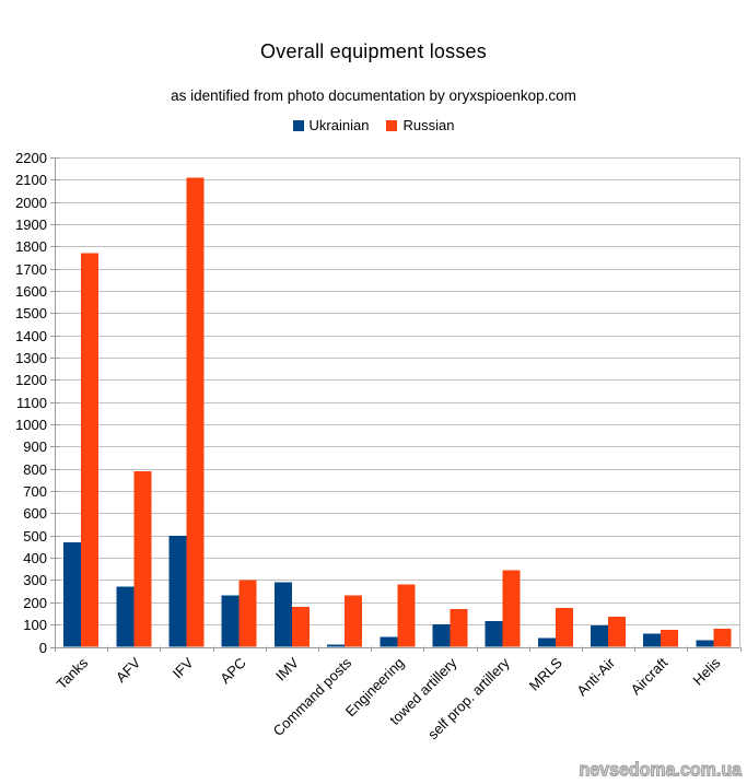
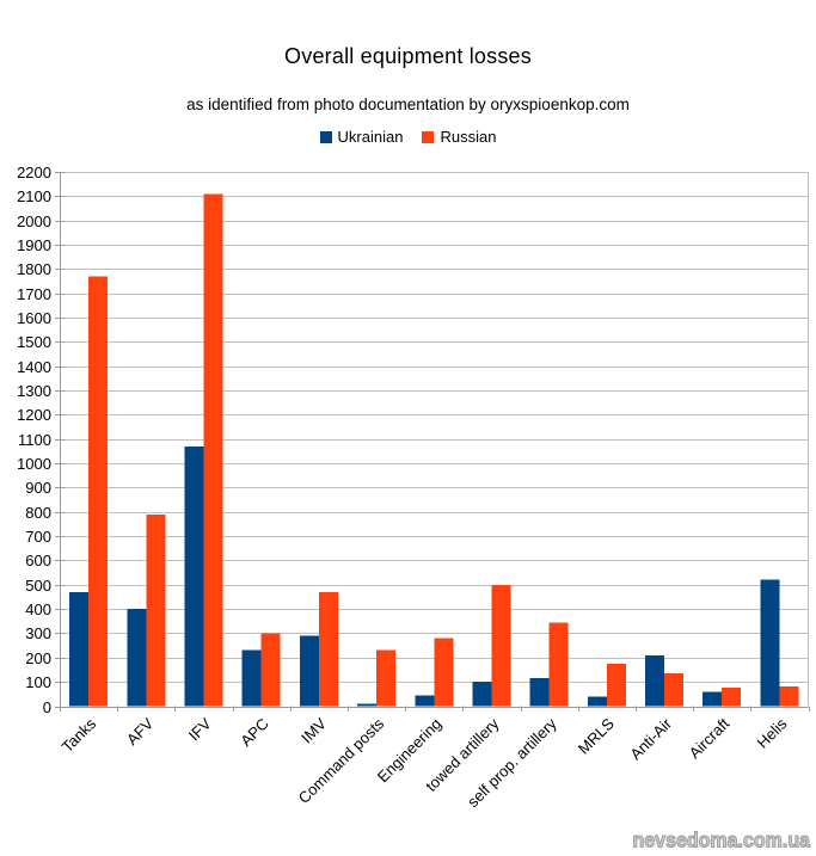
Ukrainian/AFV: 270 -> 400
Ukrainian/IFV: 500 -> 1070
Russian/IMV: 180 -> 470
Russian/towed artillery: 170 -> 500
Ukrainian/Anti-Air: 100 -> 210
Ukrainian/Helis: 30 -> 520
